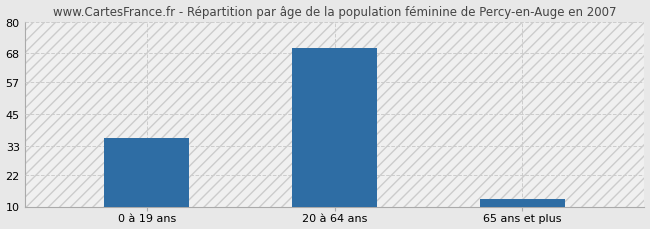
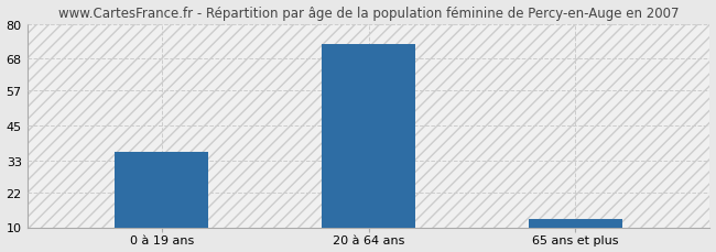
20 à 64 ans: 70 -> 73
